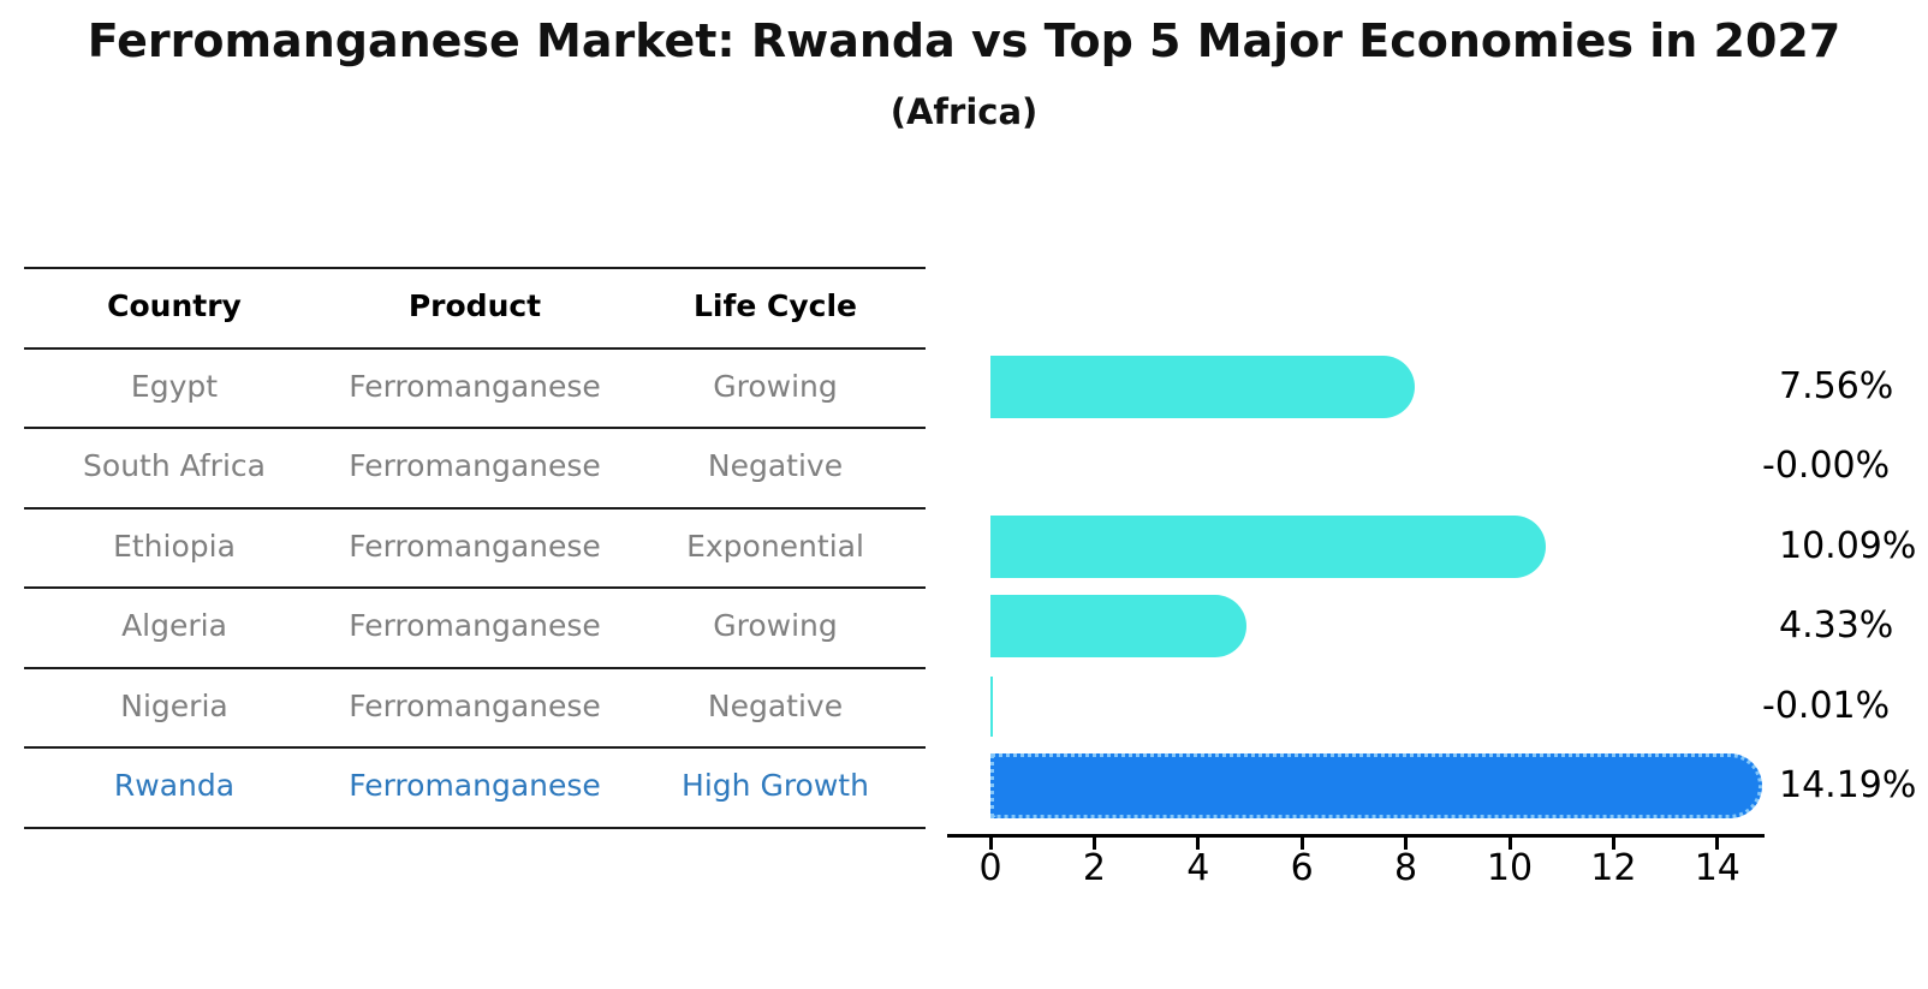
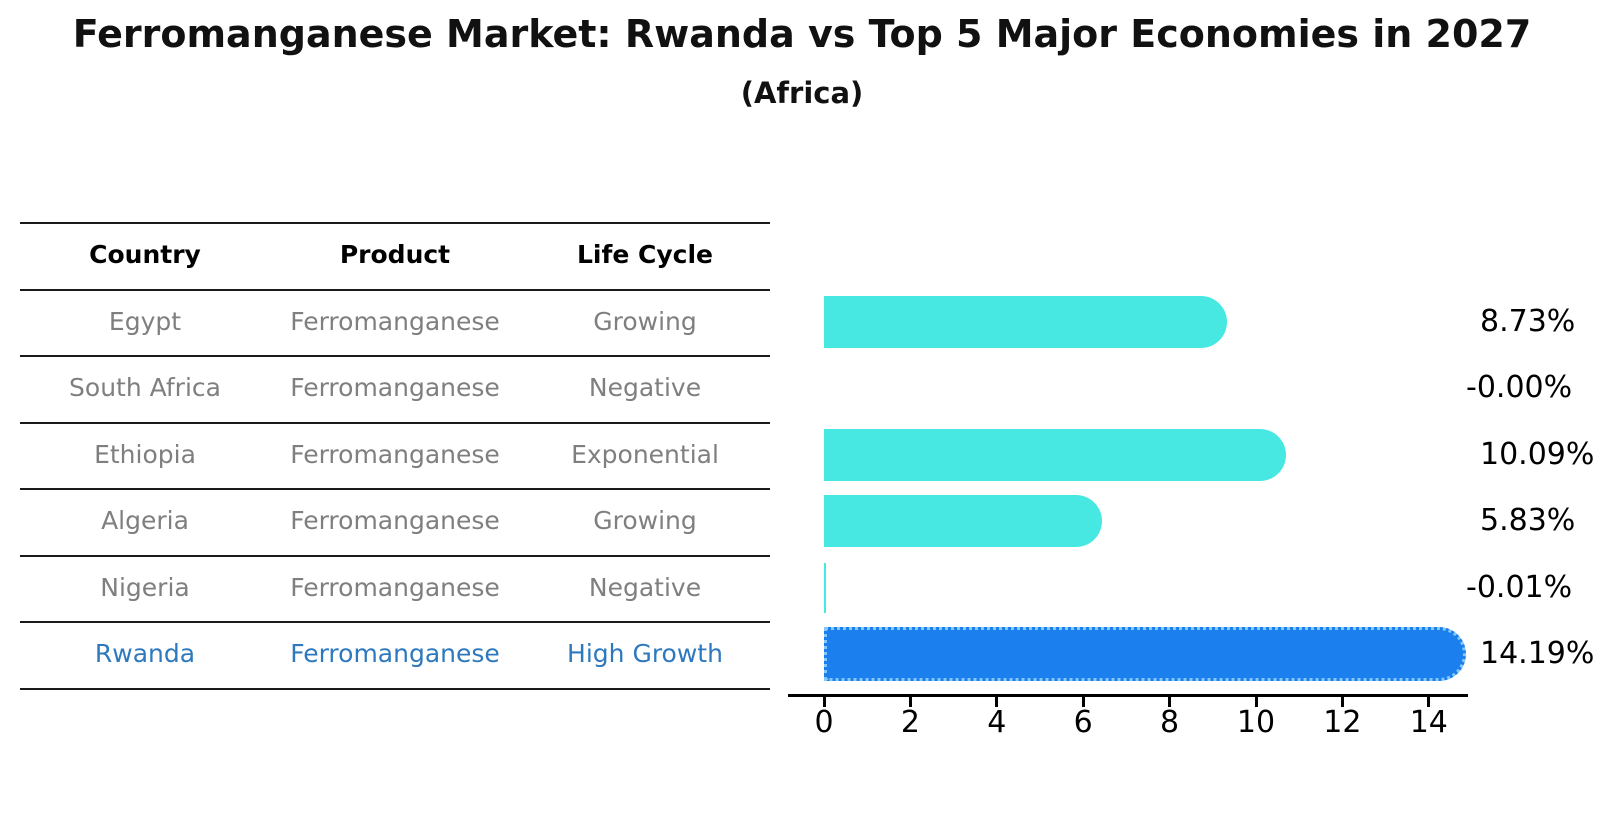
Egypt: 7.56% -> 8.73%
Algeria: 4.33% -> 5.83%
